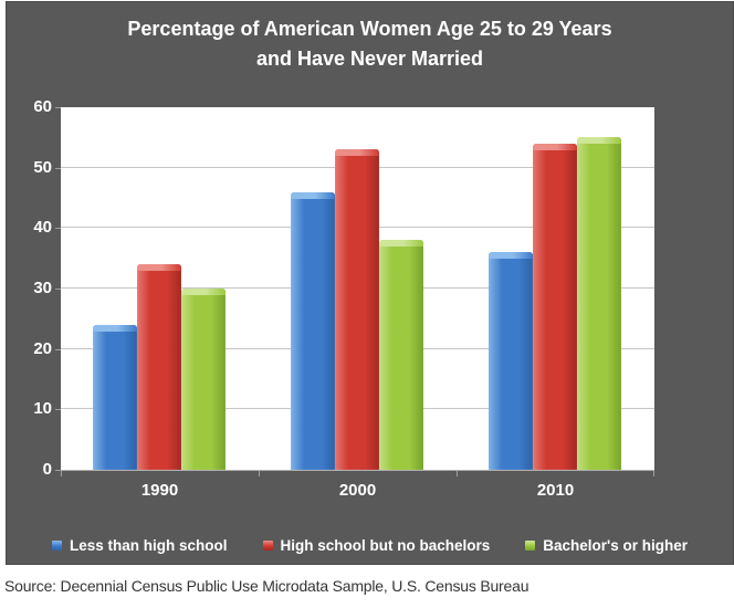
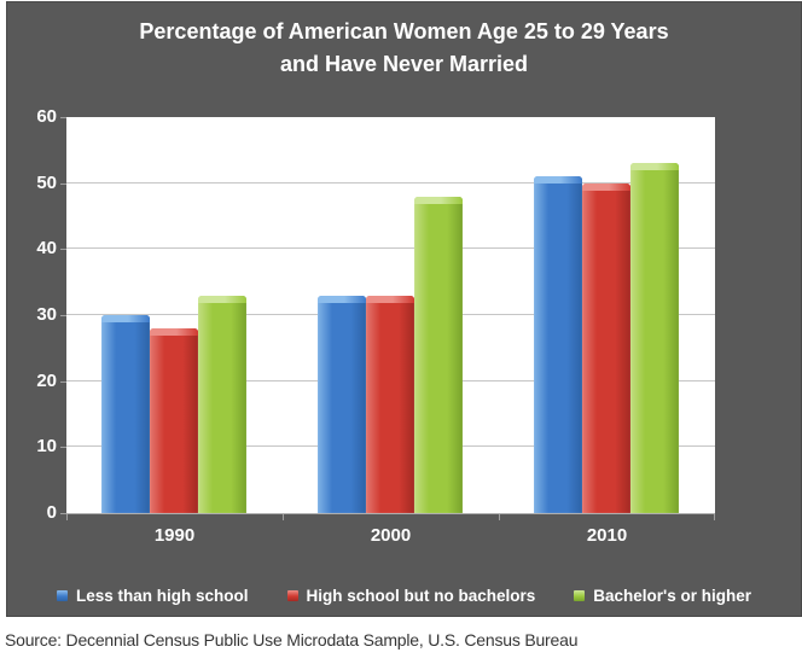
Less than high school/1990: 24 -> 30
High school but no bachelors/1990: 34 -> 28
Bachelor's or higher/1990: 30 -> 33
Less than high school/2000: 46 -> 33
High school but no bachelors/2000: 53 -> 33
Bachelor's or higher/2000: 38 -> 48
Less than high school/2010: 36 -> 51
High school but no bachelors/2010: 54 -> 50
Bachelor's or higher/2010: 55 -> 53
